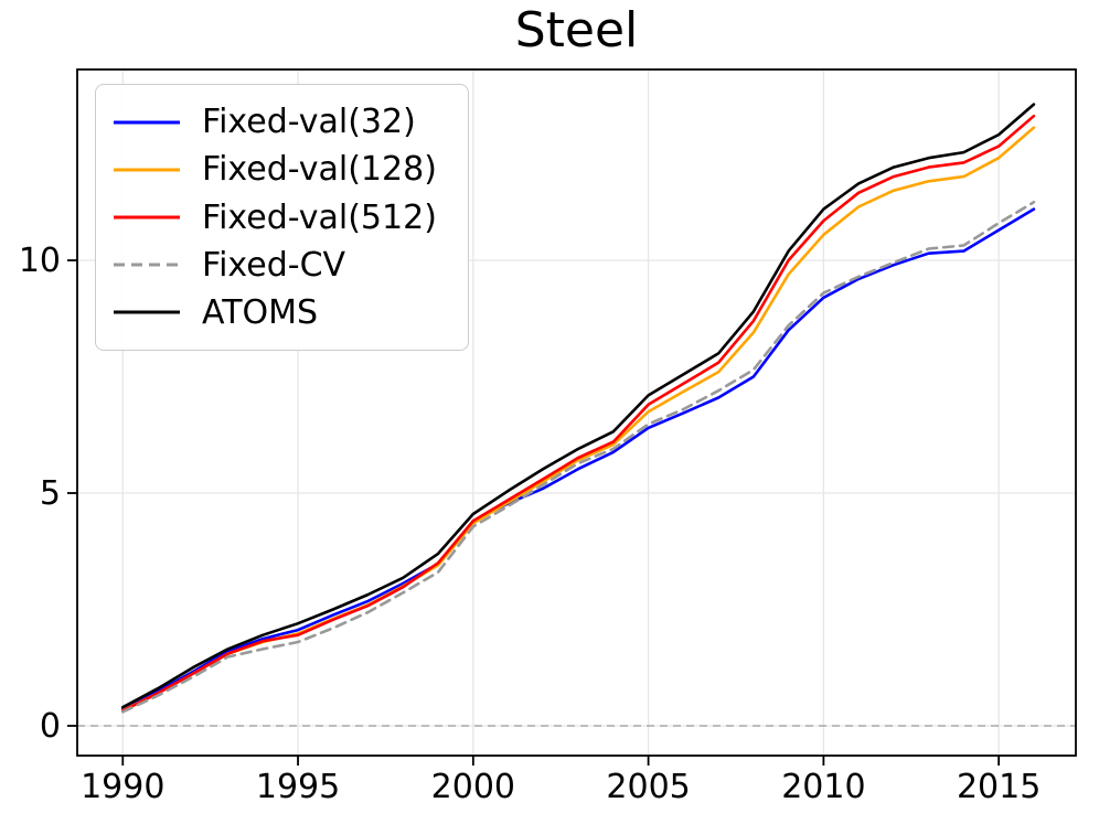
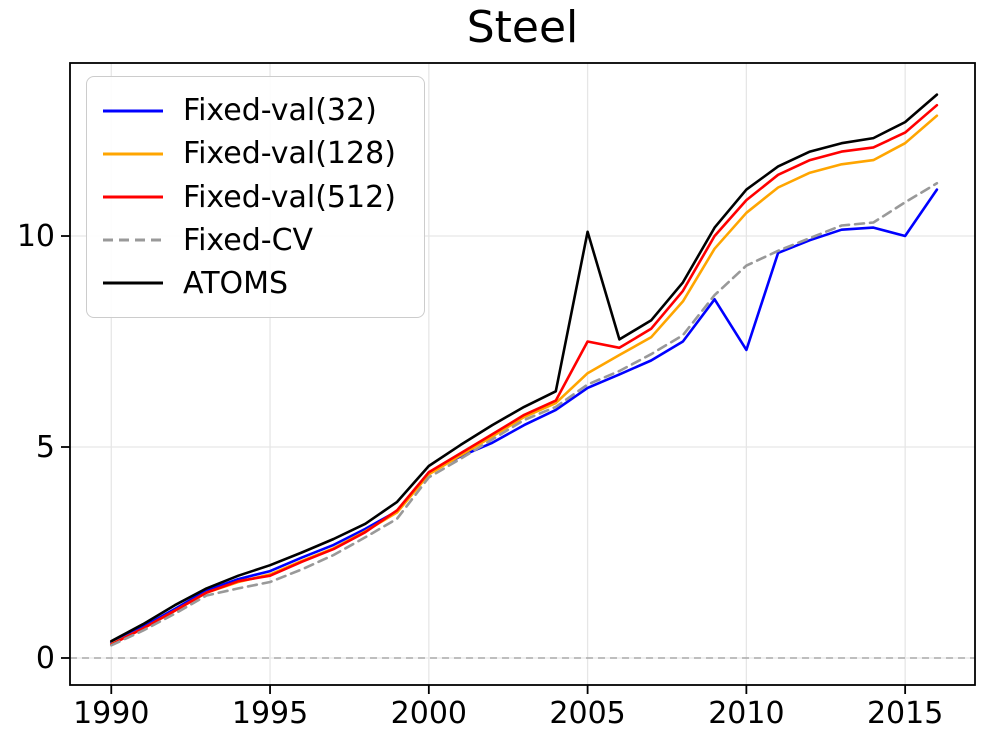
Fixed-val(512)/2005: 6.9 -> 7.5
ATOMS/2005: 7.1 -> 10.1
Fixed-val(32)/2010: 9.2 -> 7.3
Fixed-val(32)/2015: 10.7 -> 10.0
